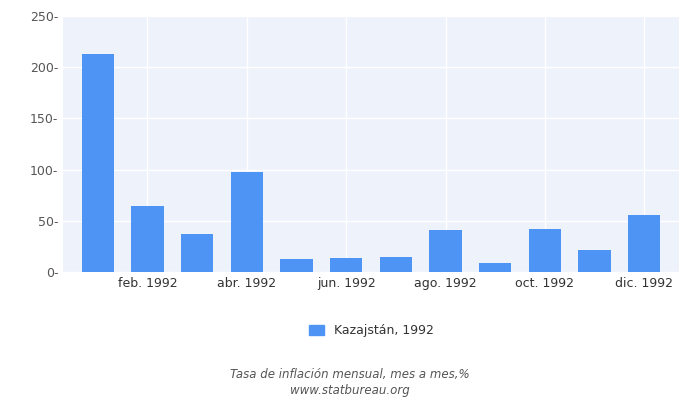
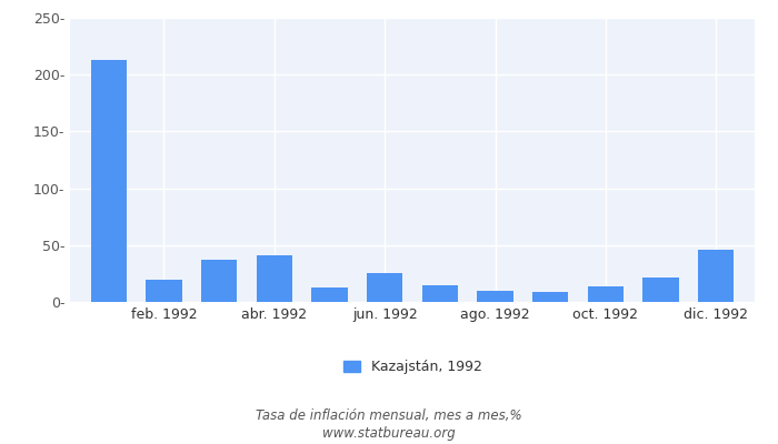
feb. 1992: 64- -> 20-
abr. 1992: 98- -> 41-
jun. 1992: 14- -> 25-
ago. 1992: 41- -> 10-
oct. 1992: 42- -> 14-
dic. 1992: 56- -> 46-
